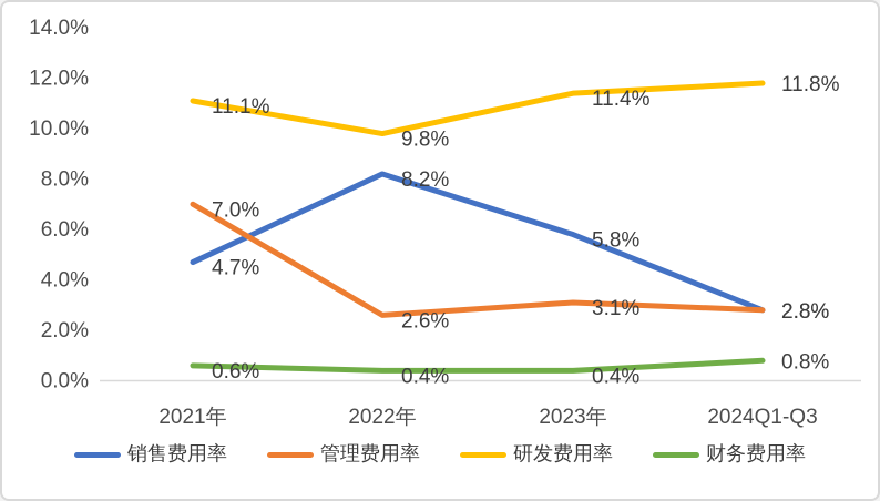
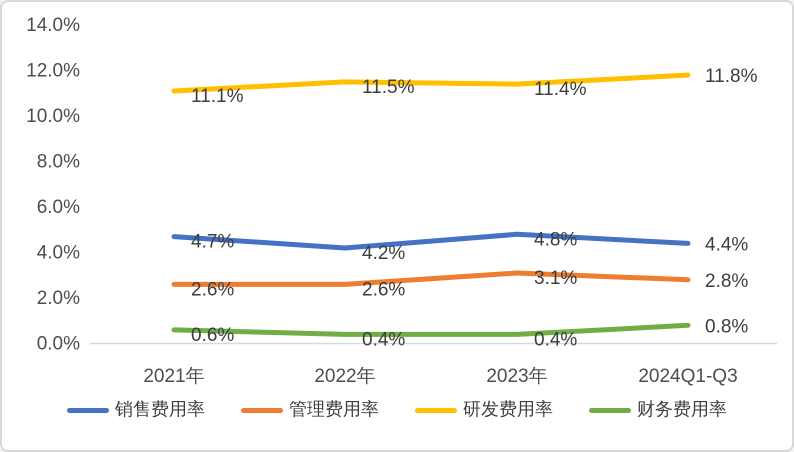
管理费用率/2021年: 7.0% -> 2.6%
销售费用率/2022年: 8.2% -> 4.2%
研发费用率/2022年: 9.8% -> 11.5%
销售费用率/2023年: 5.8% -> 4.8%
销售费用率/2024Q1-Q3: 2.8% -> 4.4%
